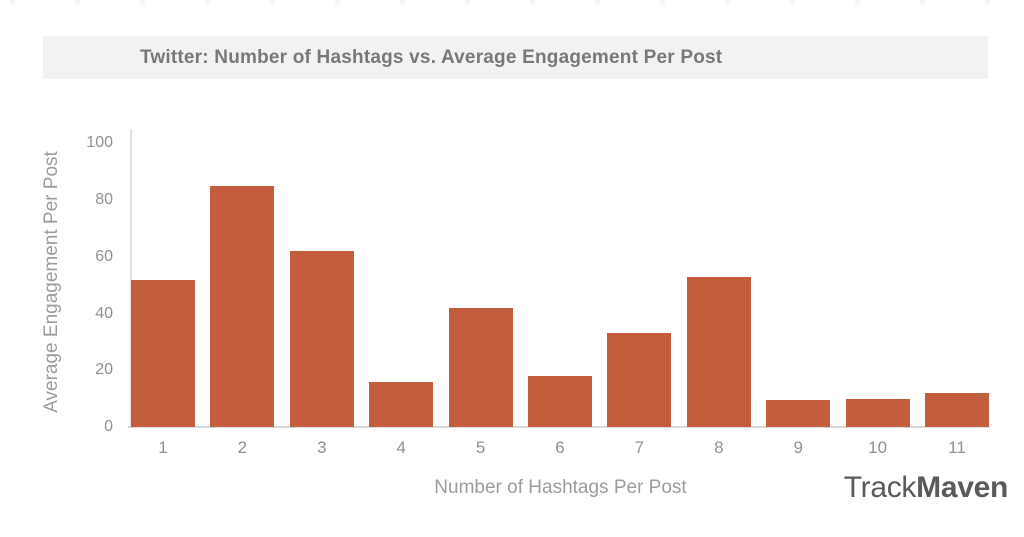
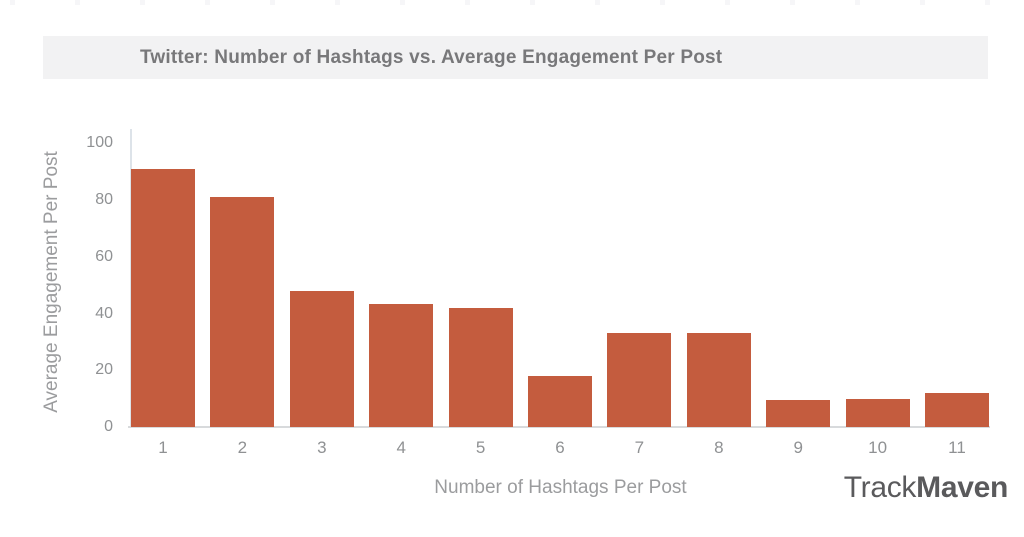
1: 52 -> 91
2: 85 -> 81
3: 62 -> 48
4: 16 -> 44
8: 53 -> 33
